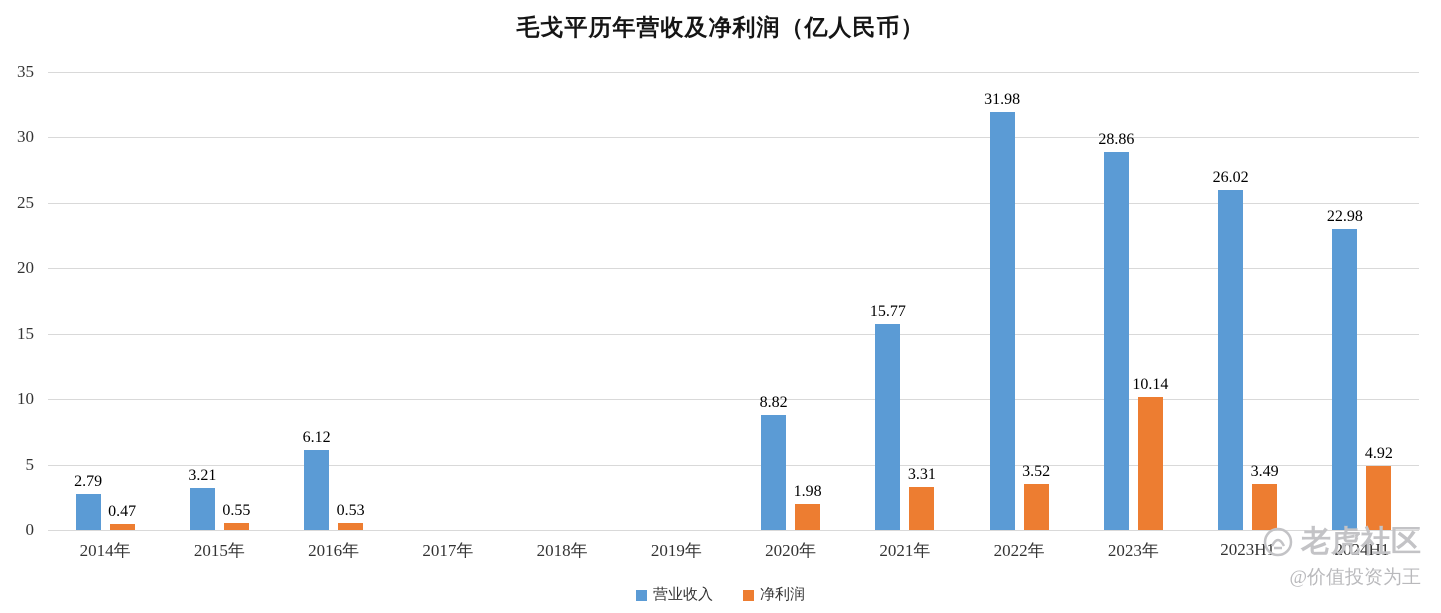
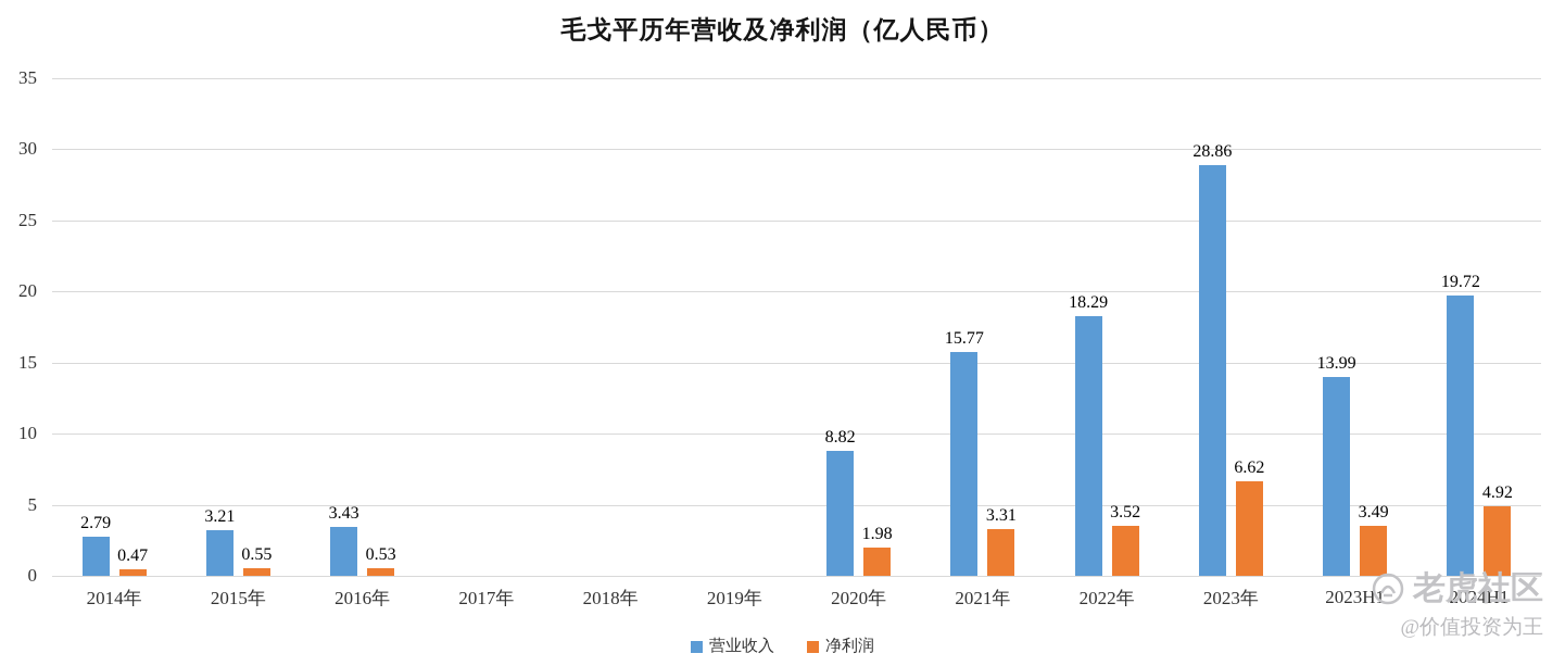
营业收入/2016年: 6.12 -> 3.43
营业收入/2022年: 31.98 -> 18.29
净利润/2023年: 10.14 -> 6.62
营业收入/2023H1: 26.02 -> 13.99
营业收入/2024H1: 22.98 -> 19.72
